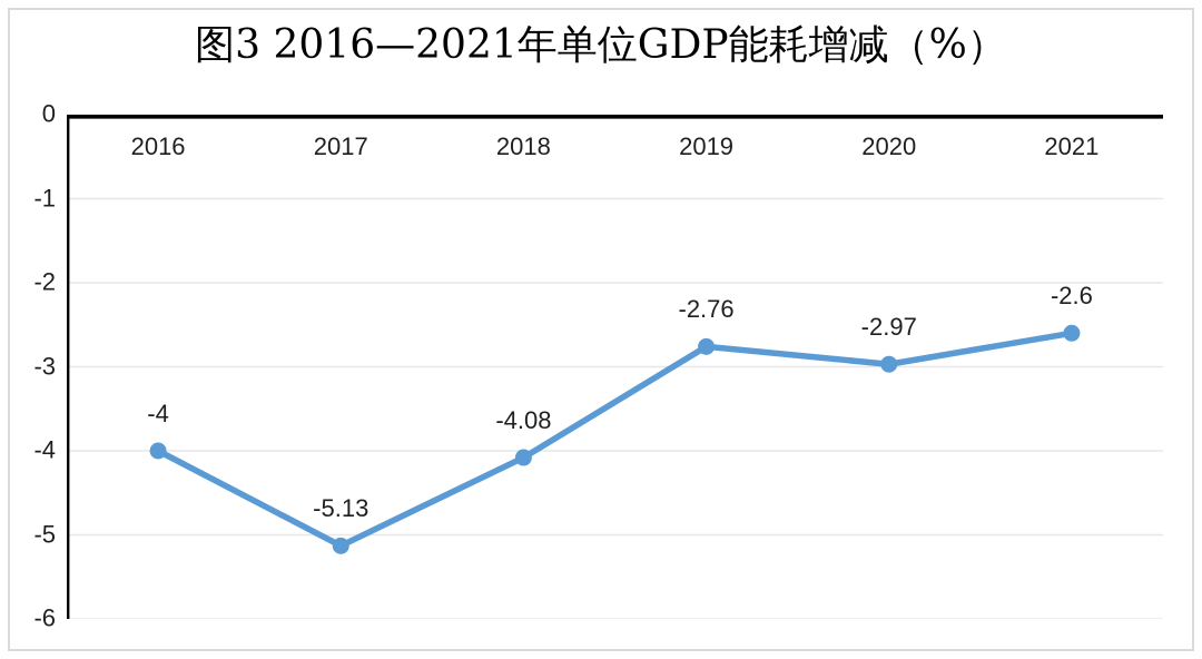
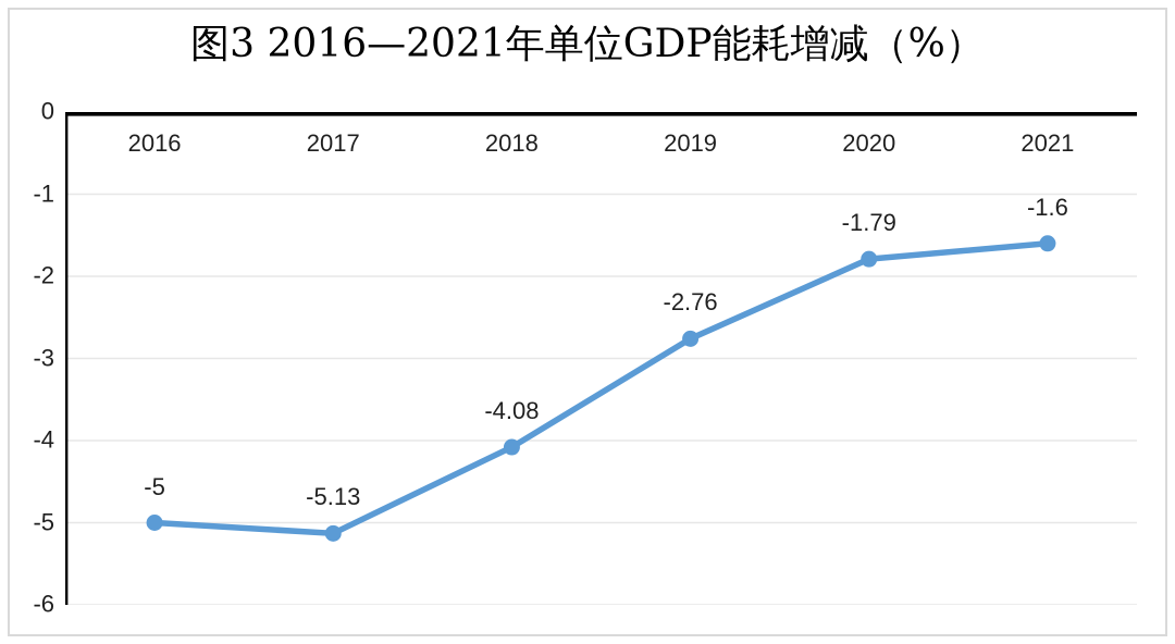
2016: -4 -> -5
2020: -2.97 -> -1.79
2021: -2.6 -> -1.6
